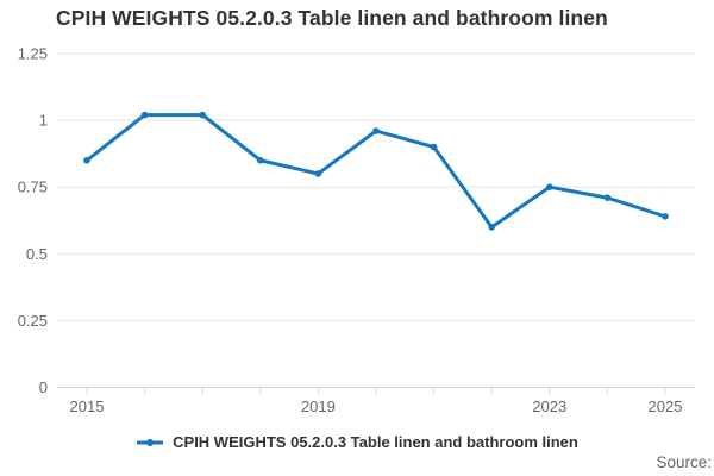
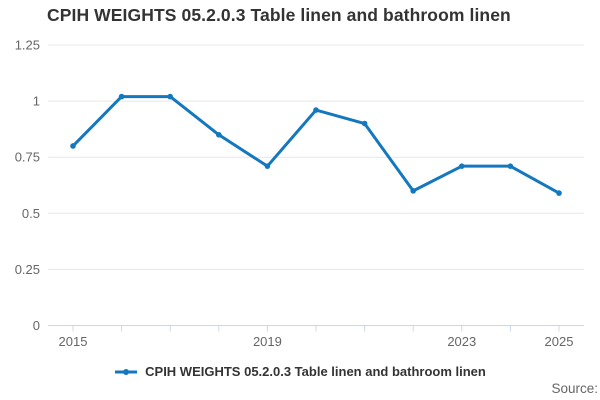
2015: 0.85 -> 0.80
2019: 0.80 -> 0.71
2023: 0.75 -> 0.71
2025: 0.64 -> 0.59
